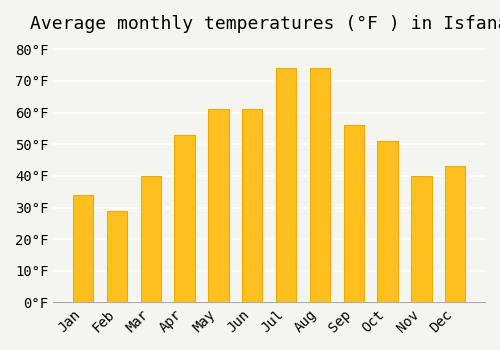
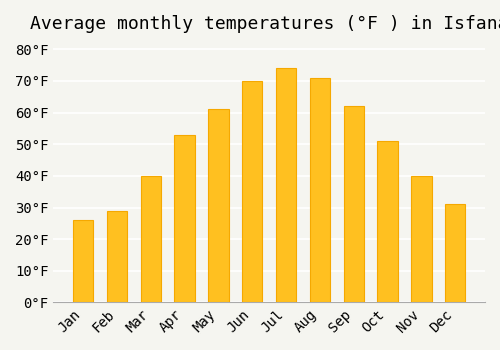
Jan: 34°F -> 26°F
Jun: 61°F -> 70°F
Aug: 74°F -> 71°F
Sep: 56°F -> 62°F
Dec: 43°F -> 31°F
